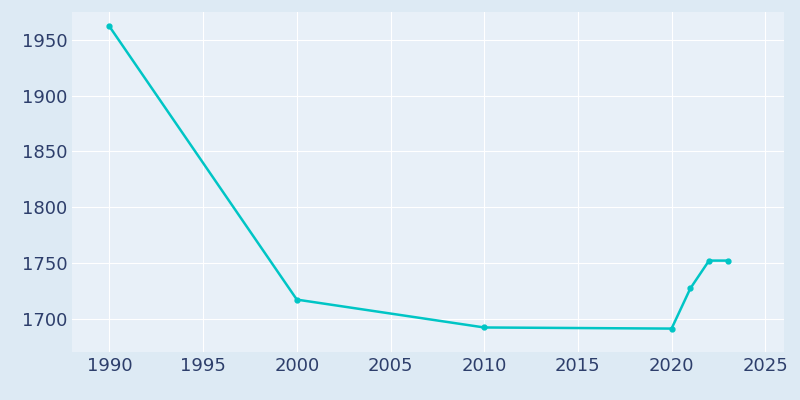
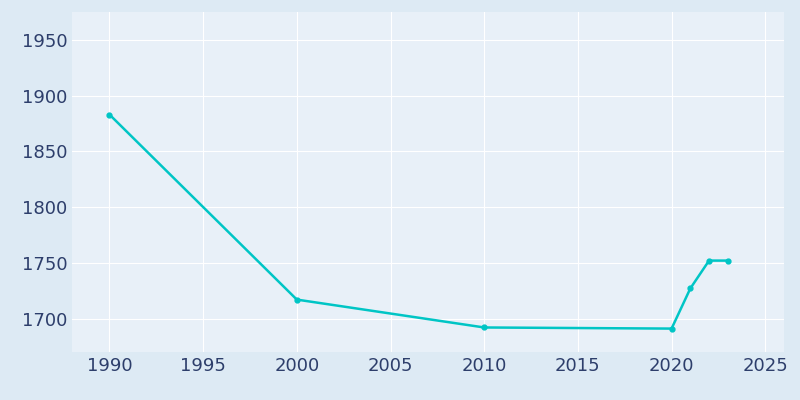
1990: 1962 -> 1883
